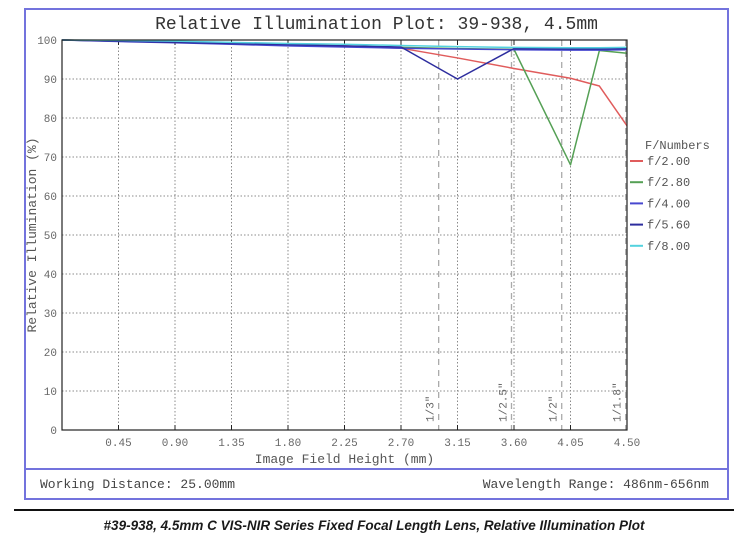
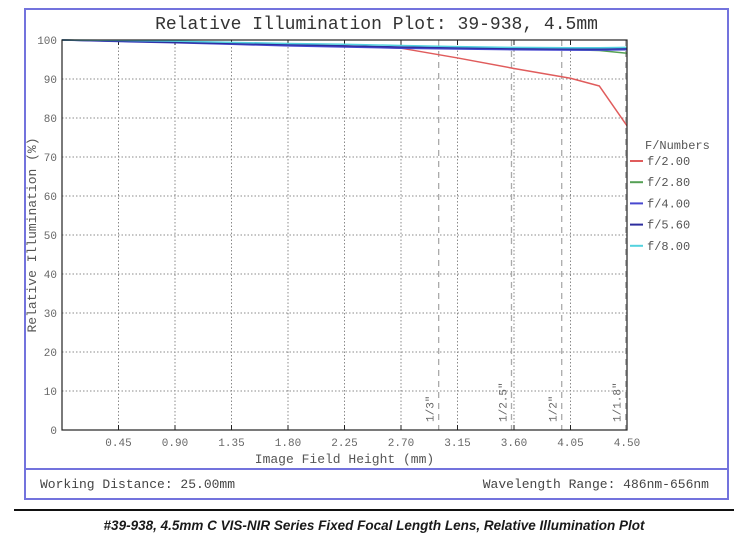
f/5.60/3.15: 90 -> 98
f/2.80/4.05: 68 -> 98
